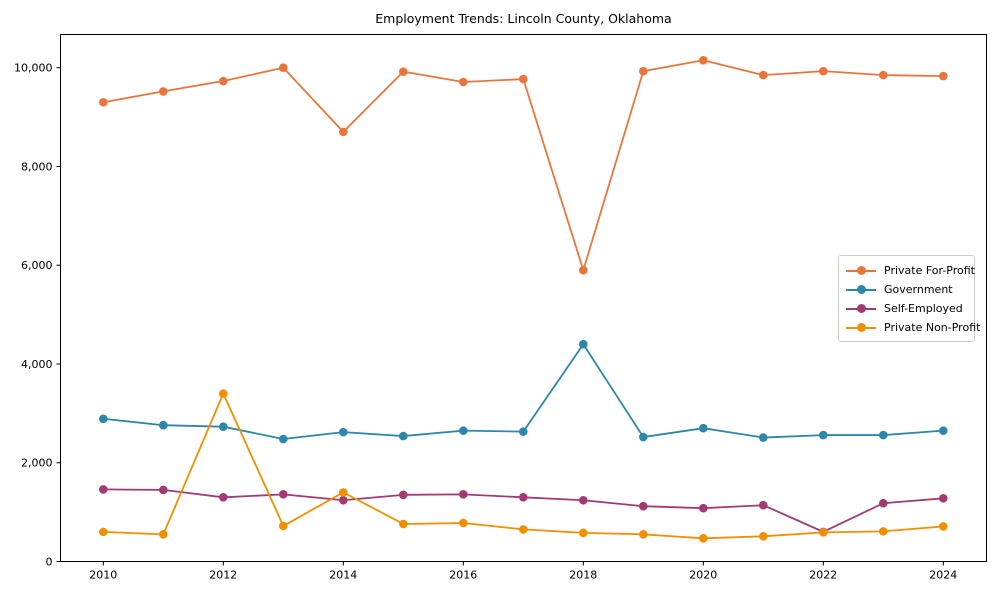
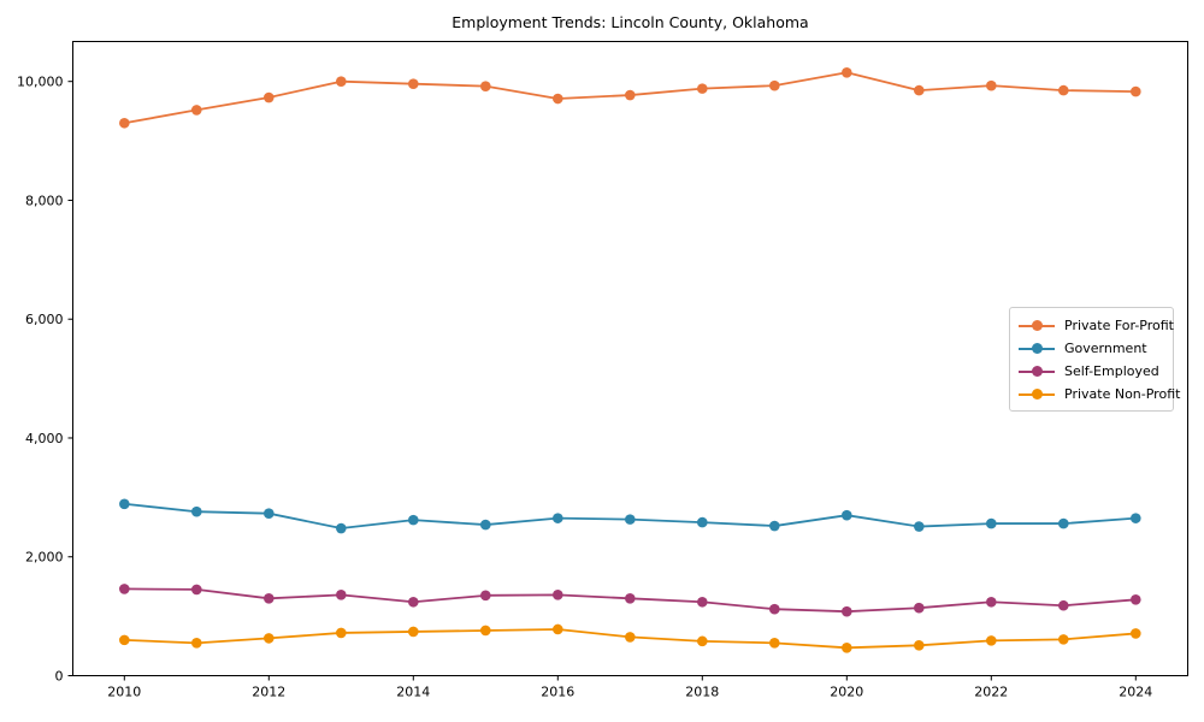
Private Non-Profit/2012: 3400 -> 600
Private For-Profit/2014: 8700 -> 10000
Private Non-Profit/2014: 1400 -> 700
Private For-Profit/2018: 5900 -> 9900
Government/2018: 4400 -> 2600
Self-Employed/2022: 600 -> 1200
